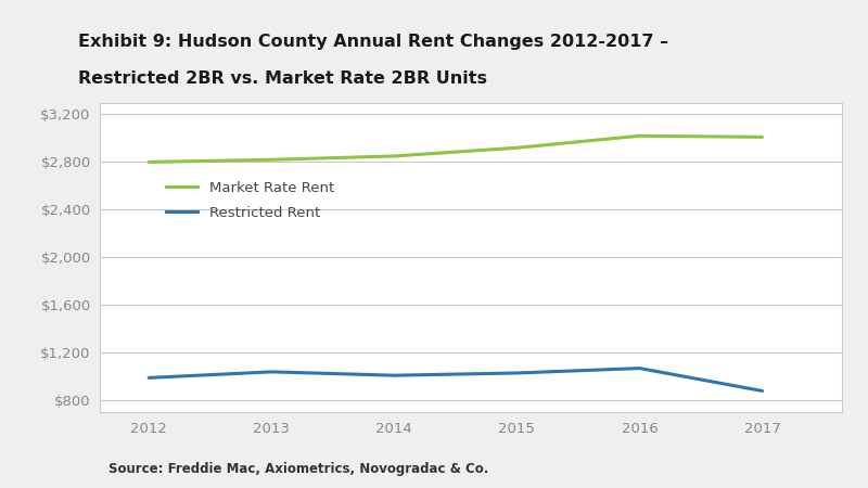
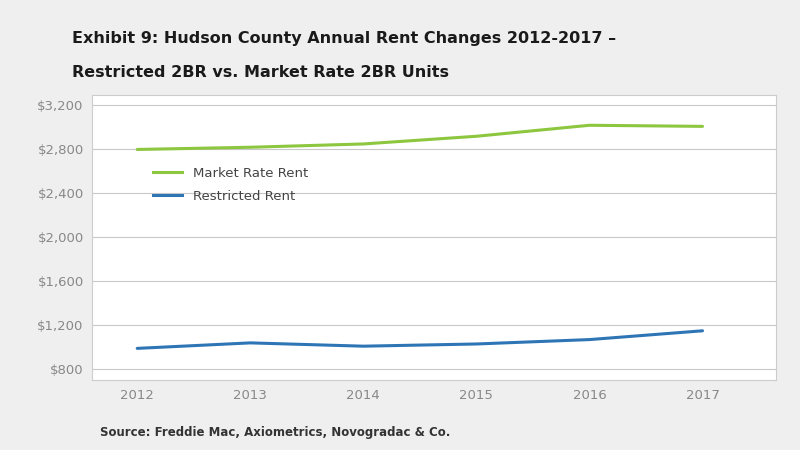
Restricted Rent/2017: $880 -> $1,150
